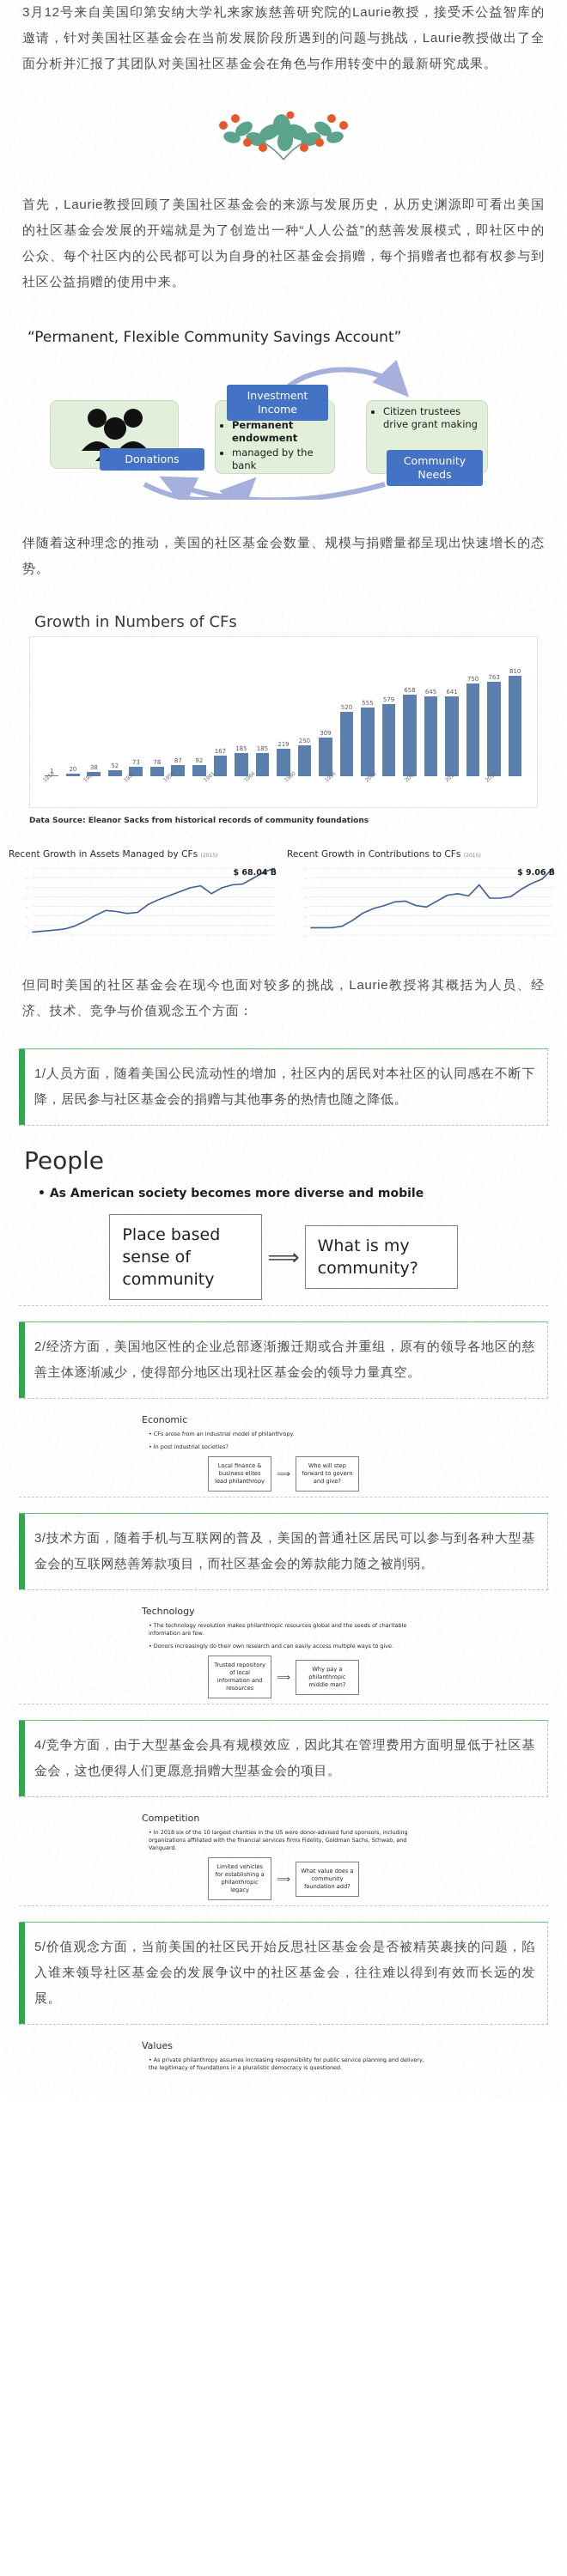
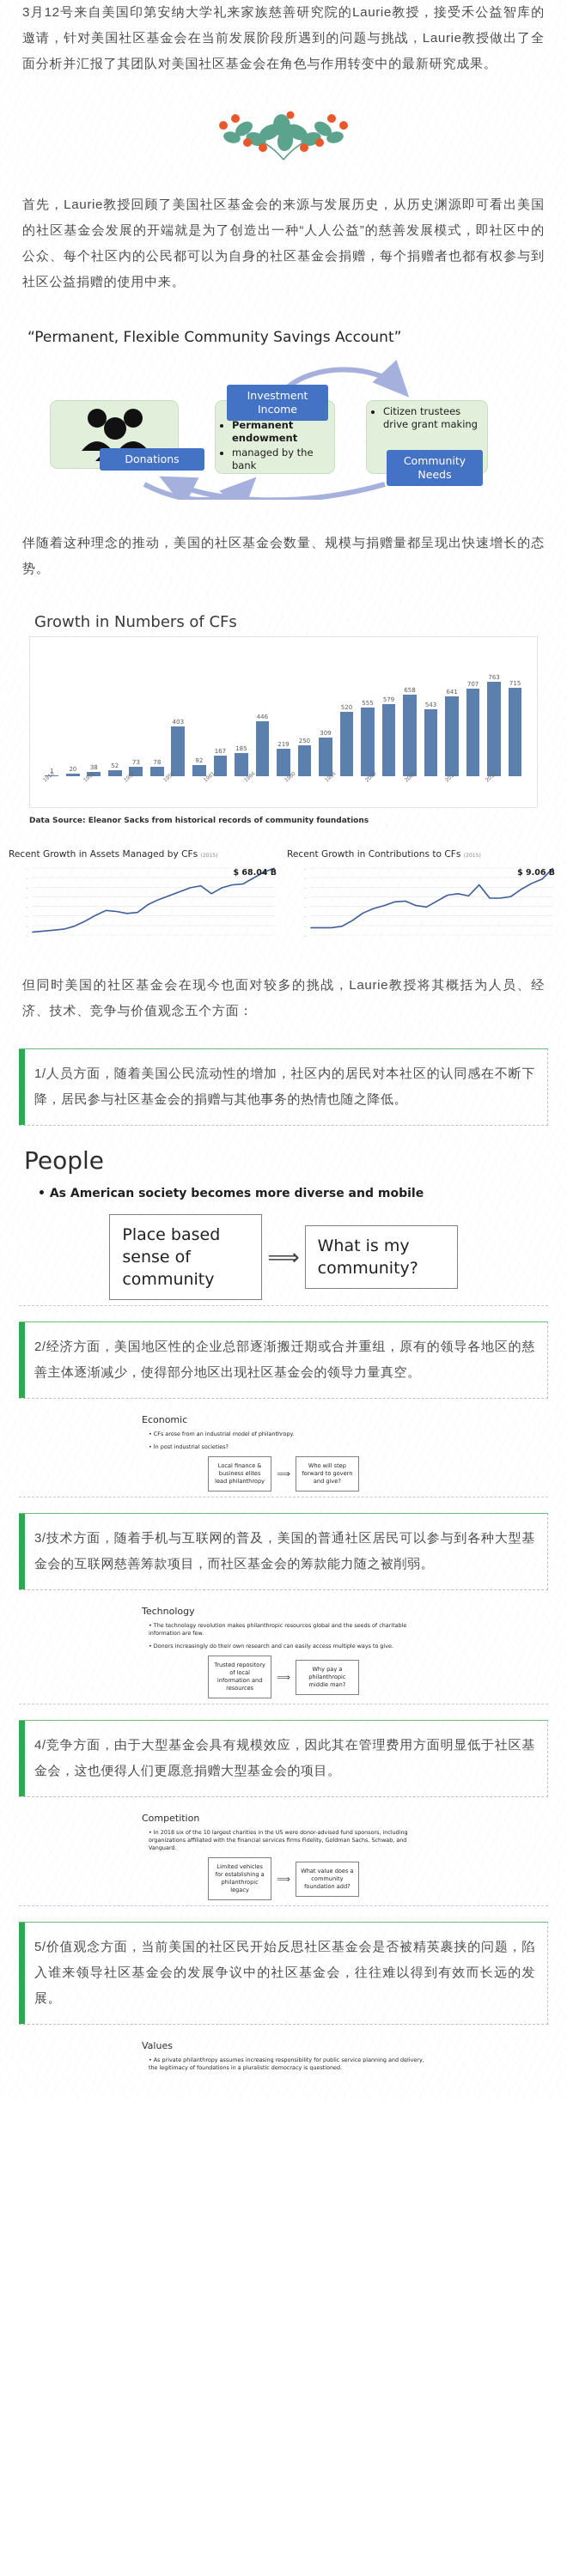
Growth in Numbers of CFs/1950: 87 -> 403
Growth in Numbers of CFs/1964: 185 -> 446
Growth in Numbers of CFs/2005: 645 -> 543
Growth in Numbers of CFs/2011: 750 -> 707
Growth in Numbers of CFs/2018: 810 -> 715
